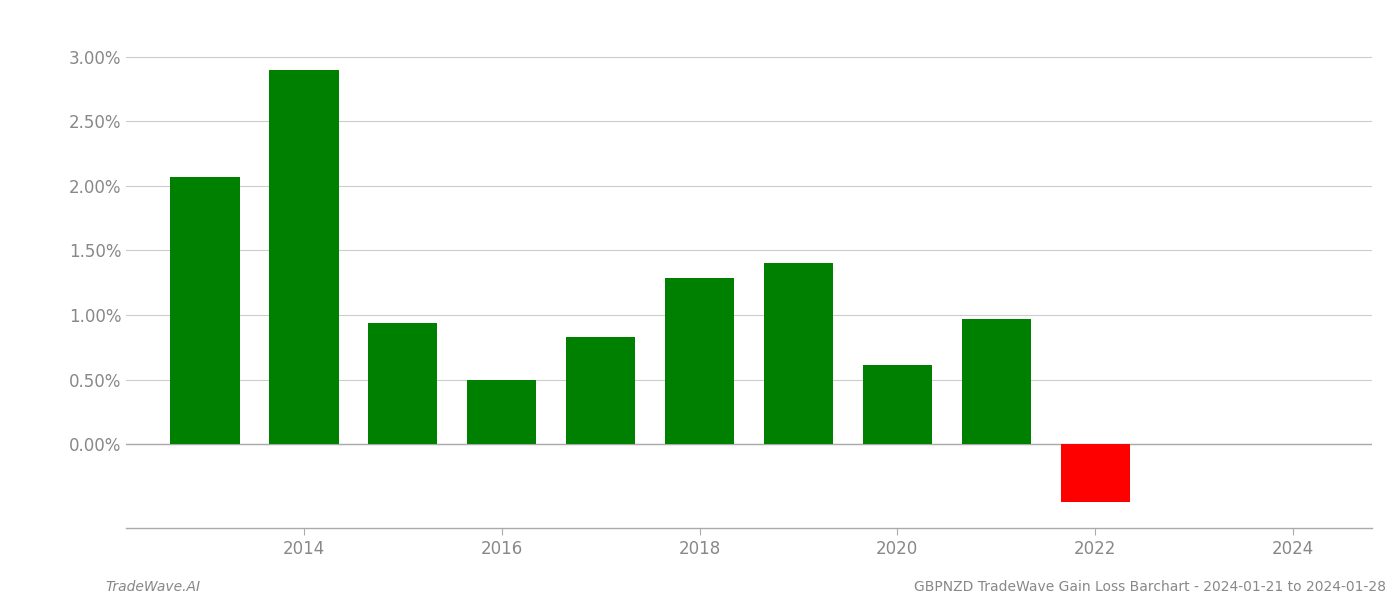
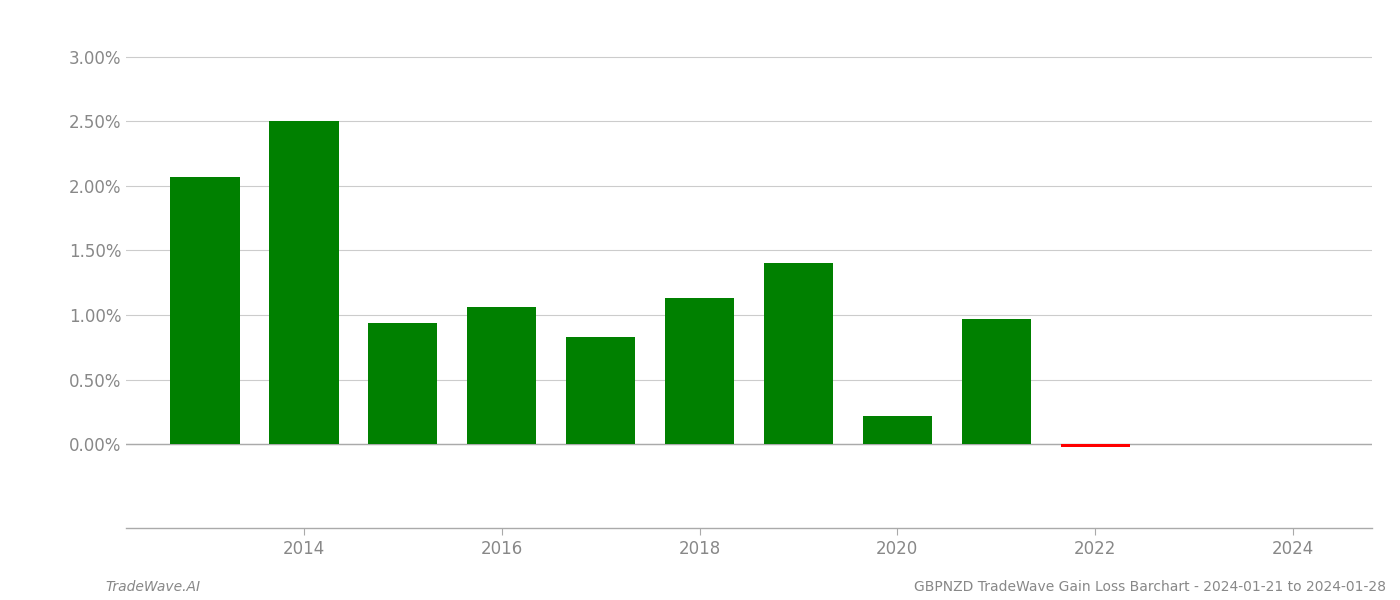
2014: 2.90% -> 2.50%
2016: 0.50% -> 1.06%
2018: 1.29% -> 1.13%
2020: 0.61% -> 0.22%
2022: -0.45% -> -0.02%
